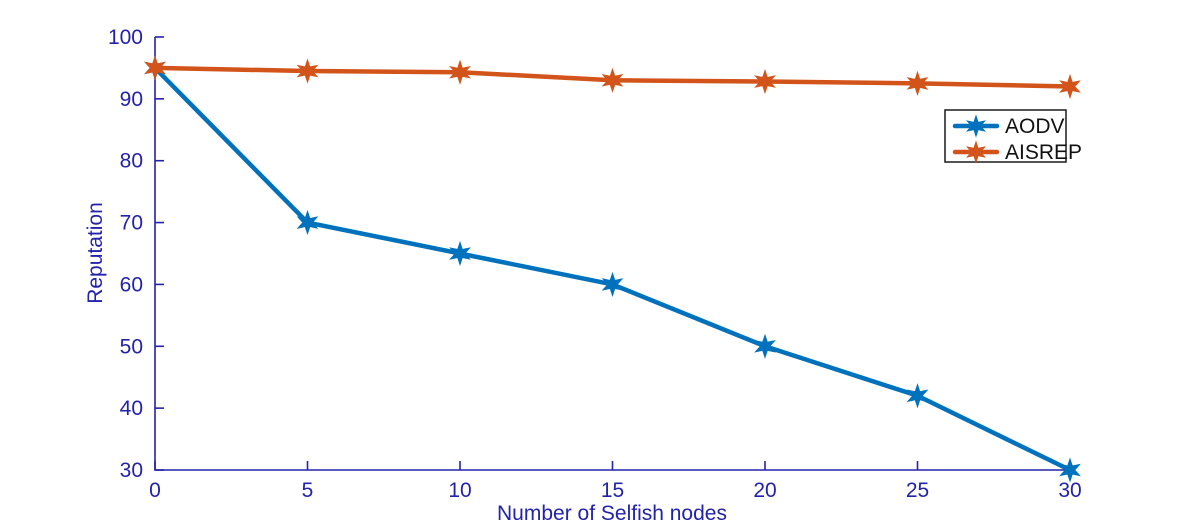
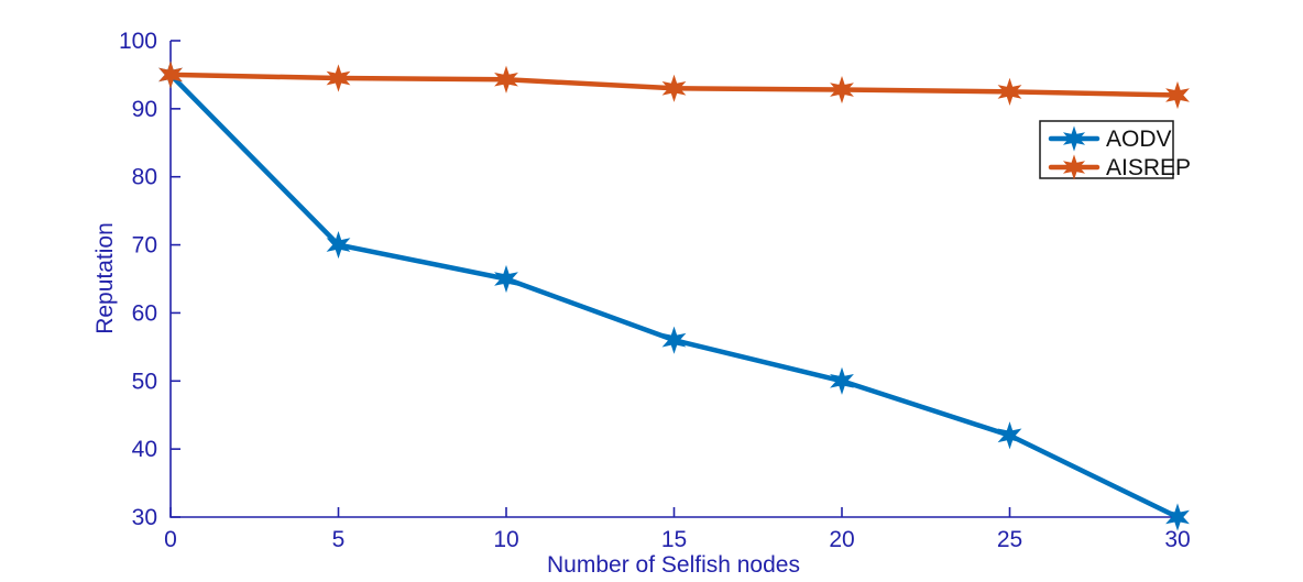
AODV/15: 60 -> 56
